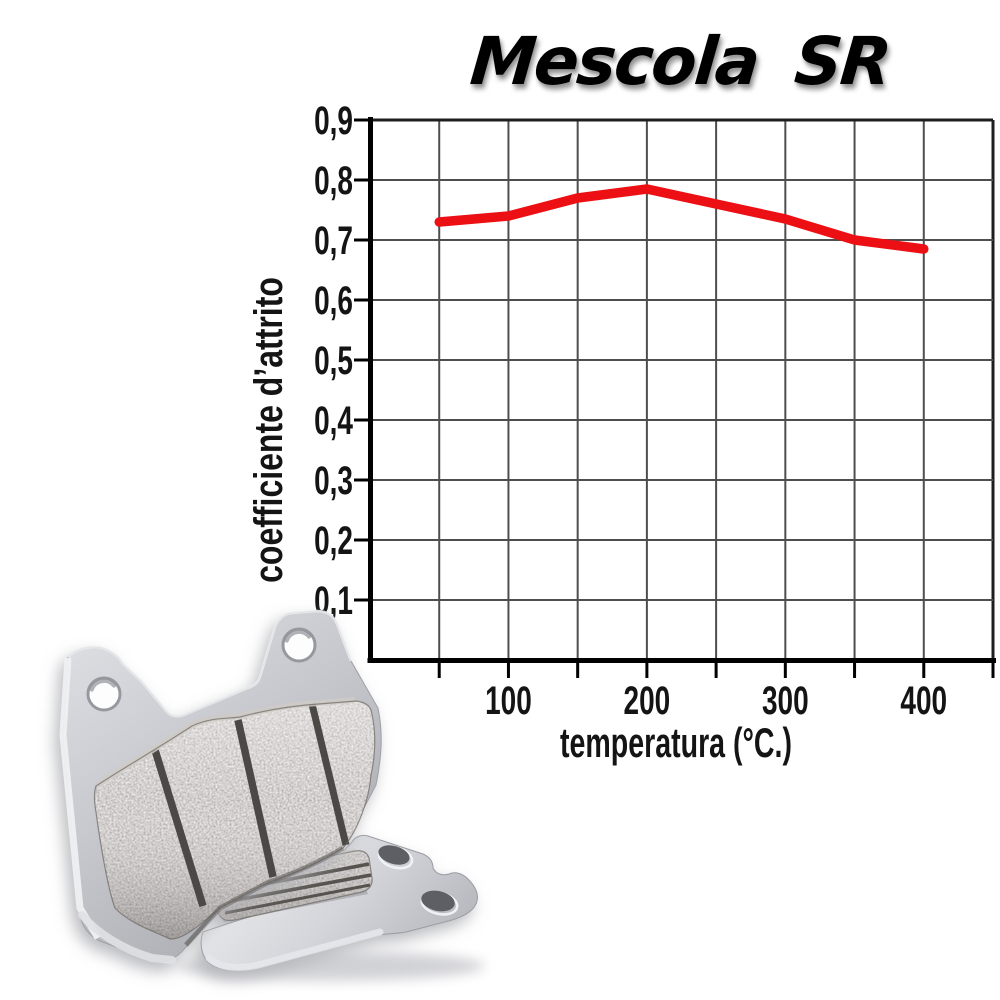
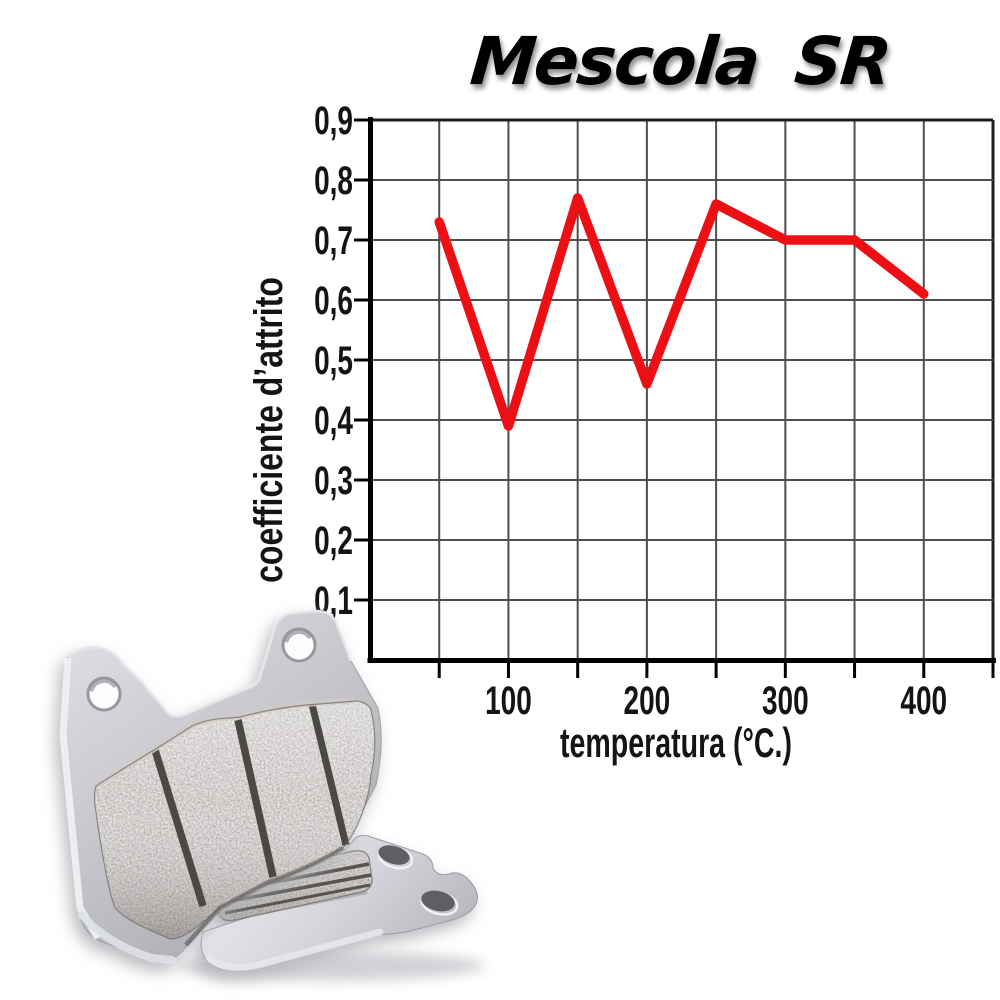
100: 0,74 -> 0,39
200: 0,79 -> 0,46
300: 0,73 -> 0,70
400: 0,69 -> 0,61
